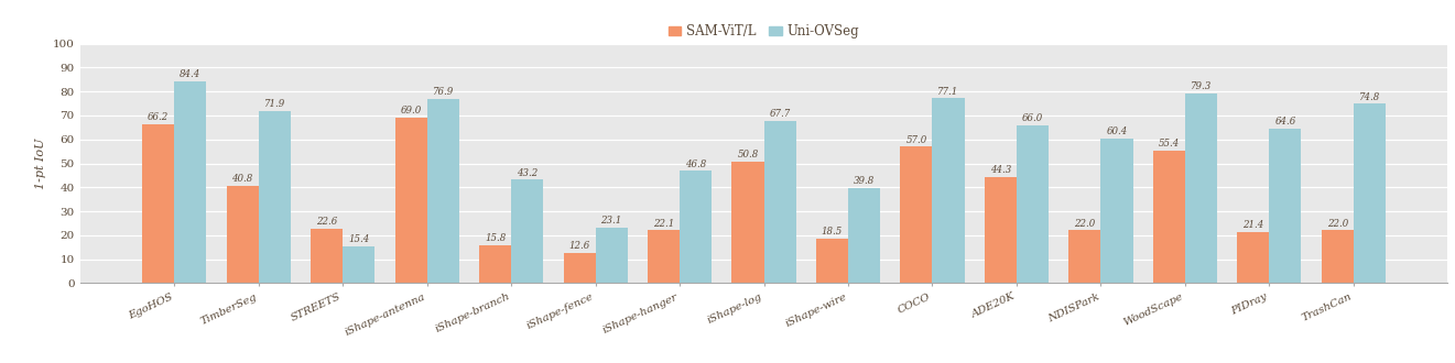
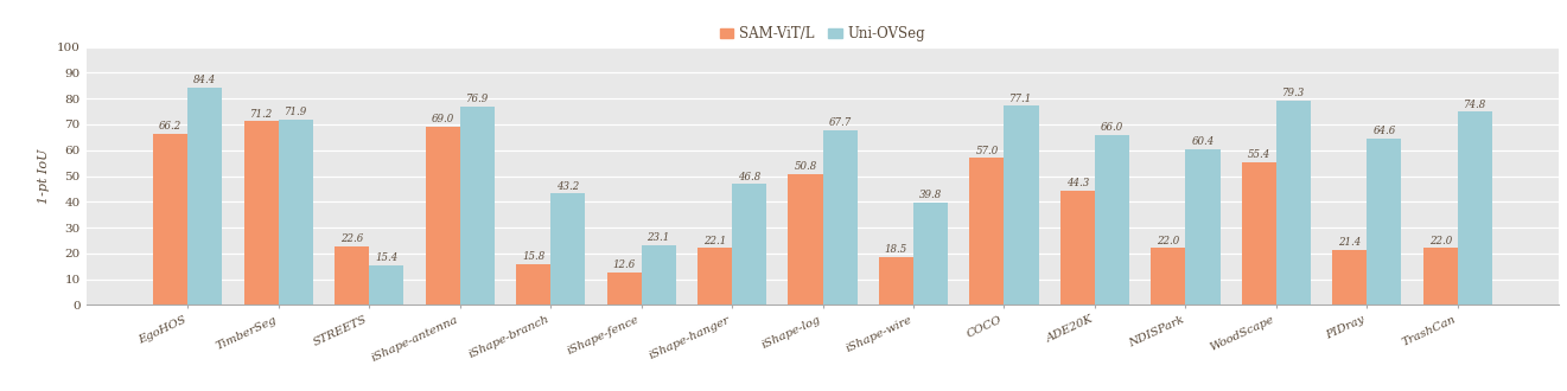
SAM-ViT/L/TimberSeg: 40.8 -> 71.2
